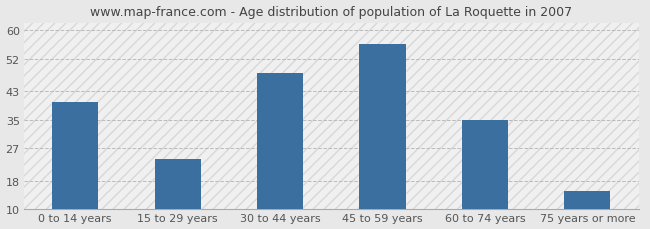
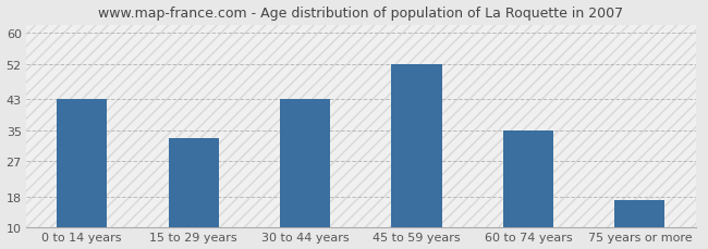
0 to 14 years: 40 -> 43
15 to 29 years: 24 -> 33
30 to 44 years: 48 -> 43
45 to 59 years: 56 -> 52
75 years or more: 15 -> 17
